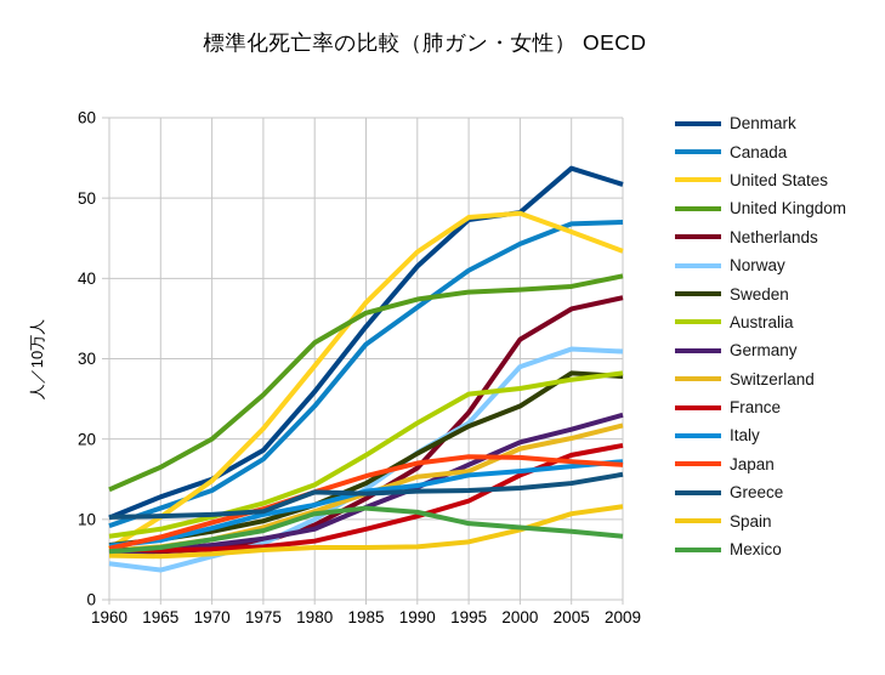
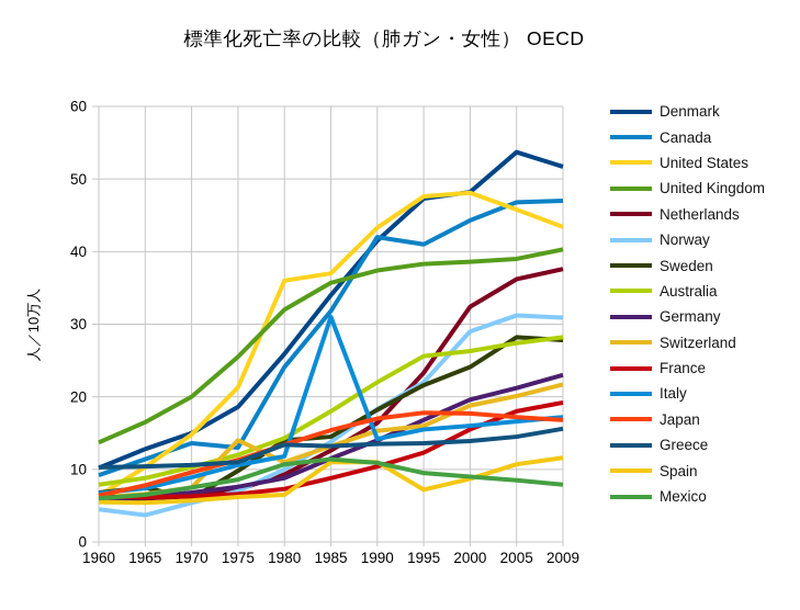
Sweden/1970: 8 -> 6
Canada/1975: 18 -> 13
Switzerland/1975: 9 -> 14
United States/1980: 29 -> 36
Sweden/1980: 12 -> 14
Italy/1985: 14 -> 31
Spain/1985: 6 -> 11
Canada/1990: 36 -> 42
Spain/1990: 7 -> 11
